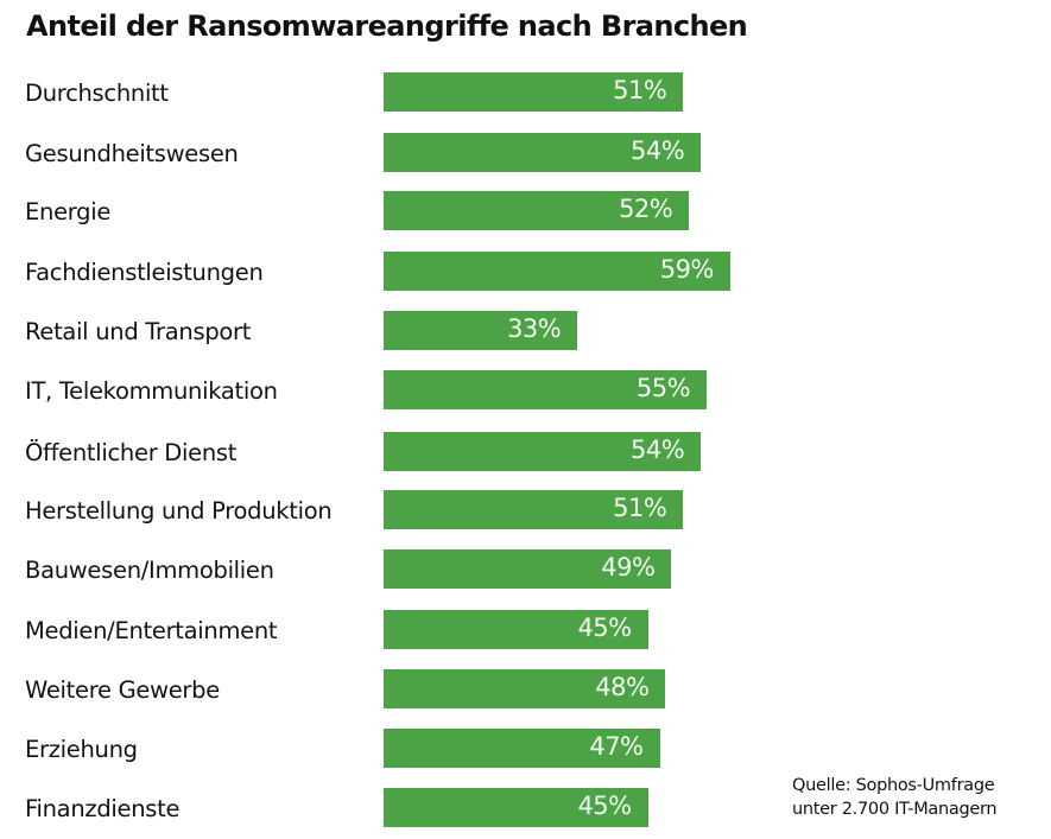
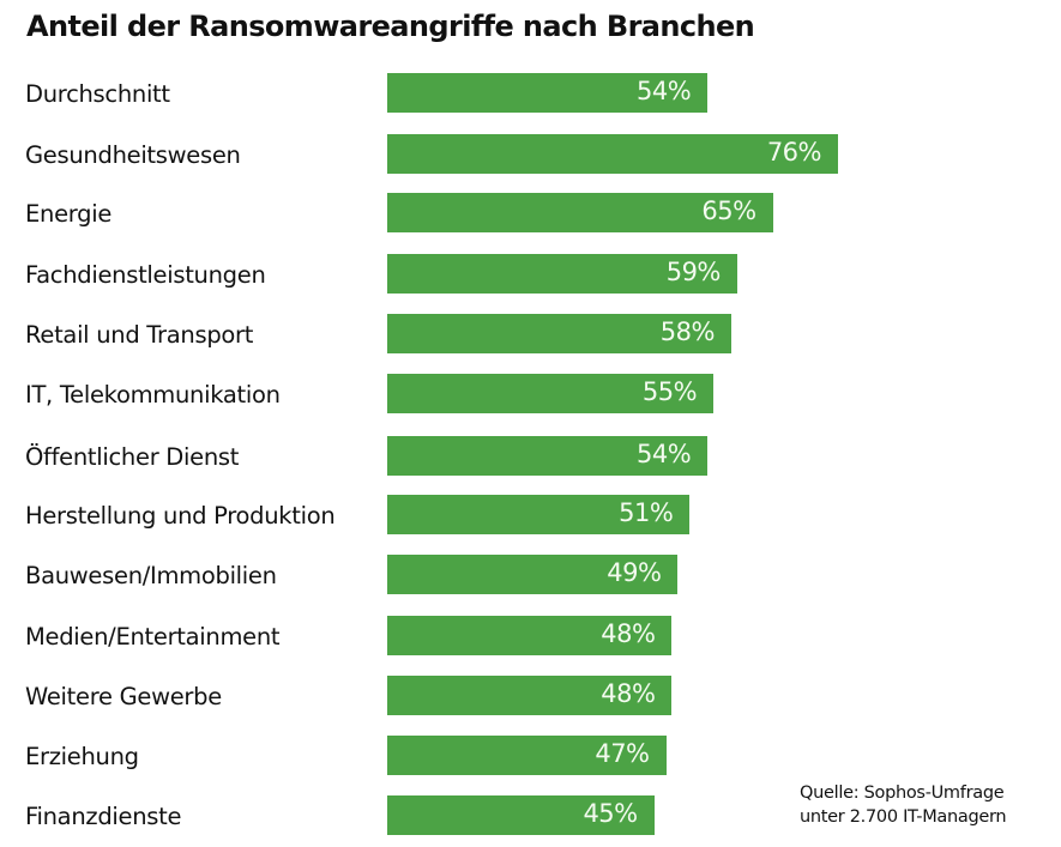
Durchschnitt: 51% -> 54%
Gesundheitswesen: 54% -> 76%
Energie: 52% -> 65%
Retail und Transport: 33% -> 58%
Medien/Entertainment: 45% -> 48%
